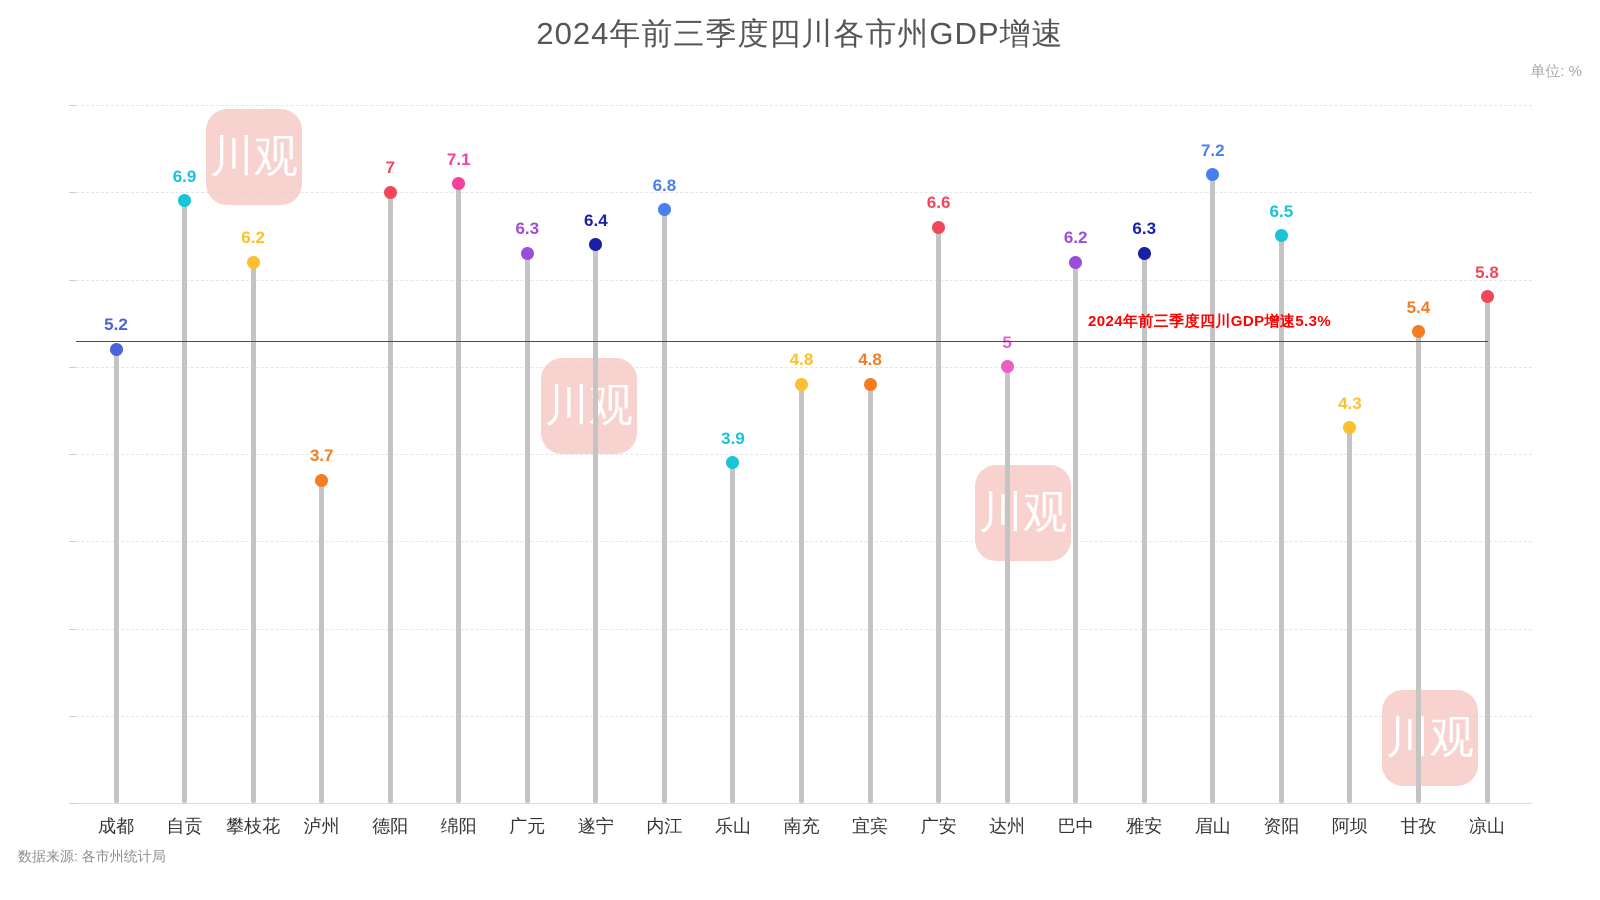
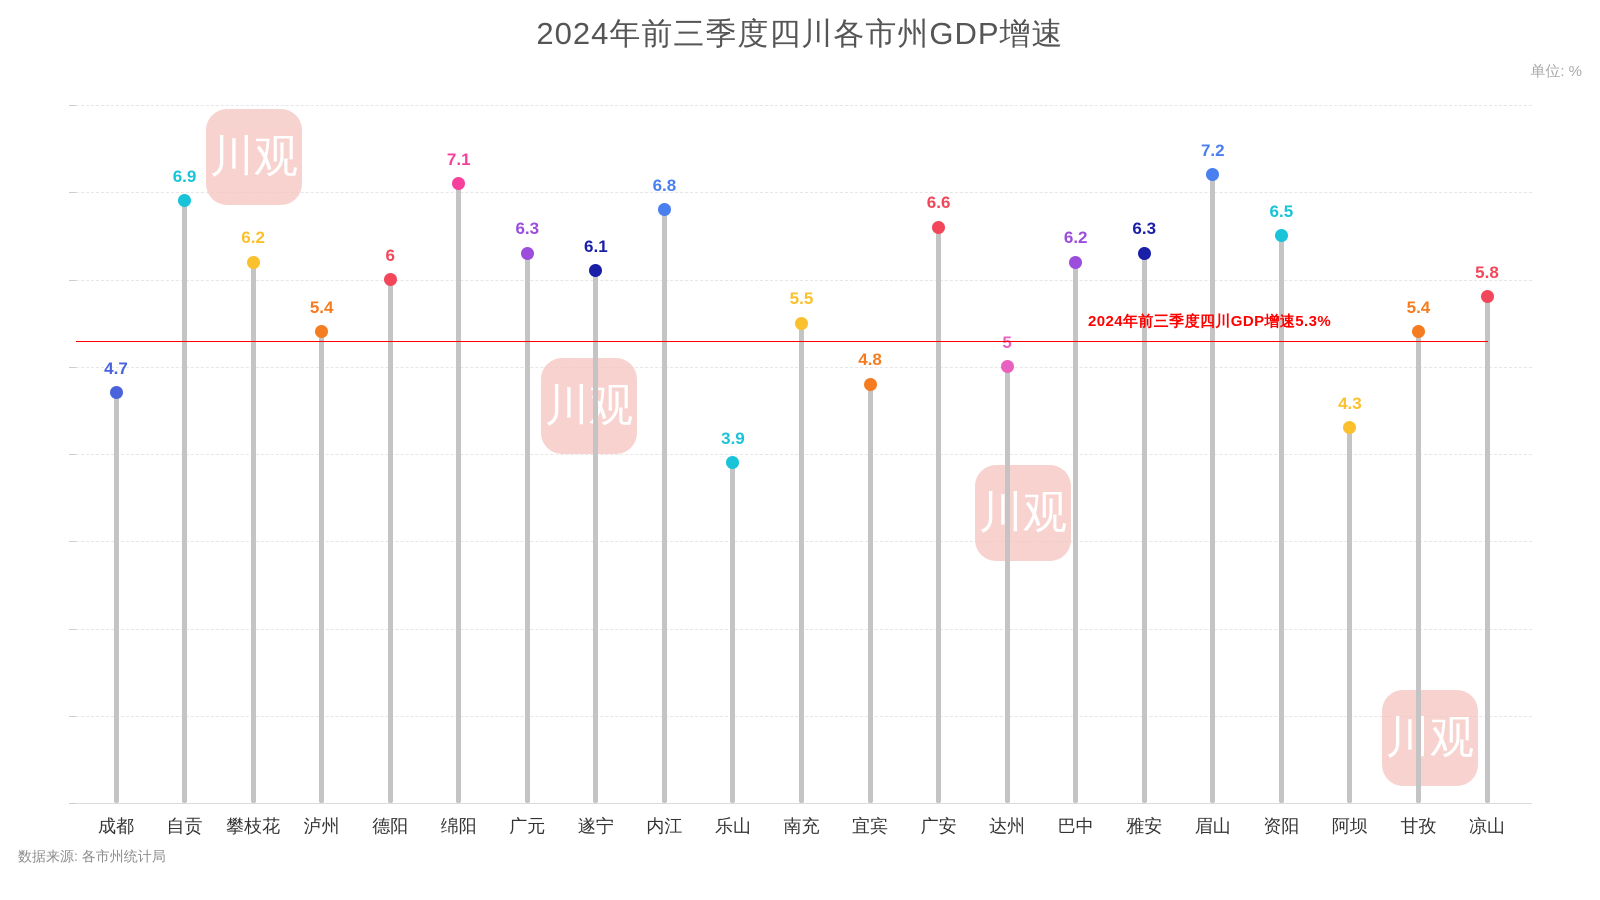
成都: 5.2 -> 4.7
泸州: 3.7 -> 5.4
德阳: 7 -> 6
遂宁: 6.4 -> 6.1
南充: 4.8 -> 5.5
